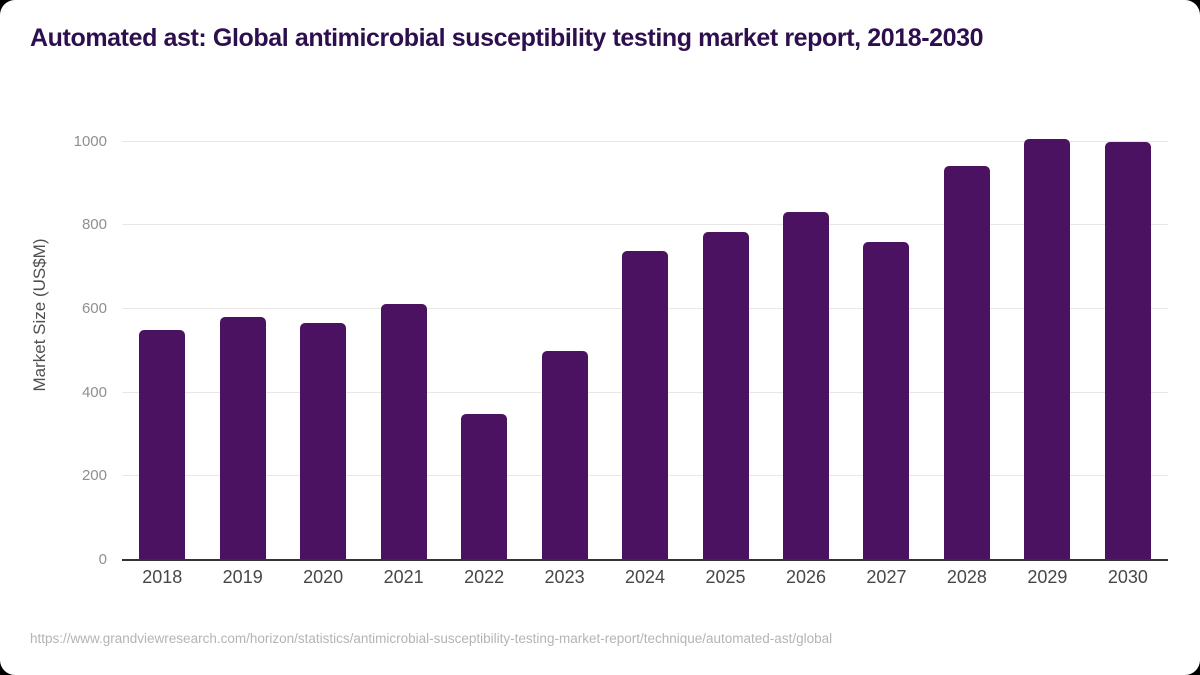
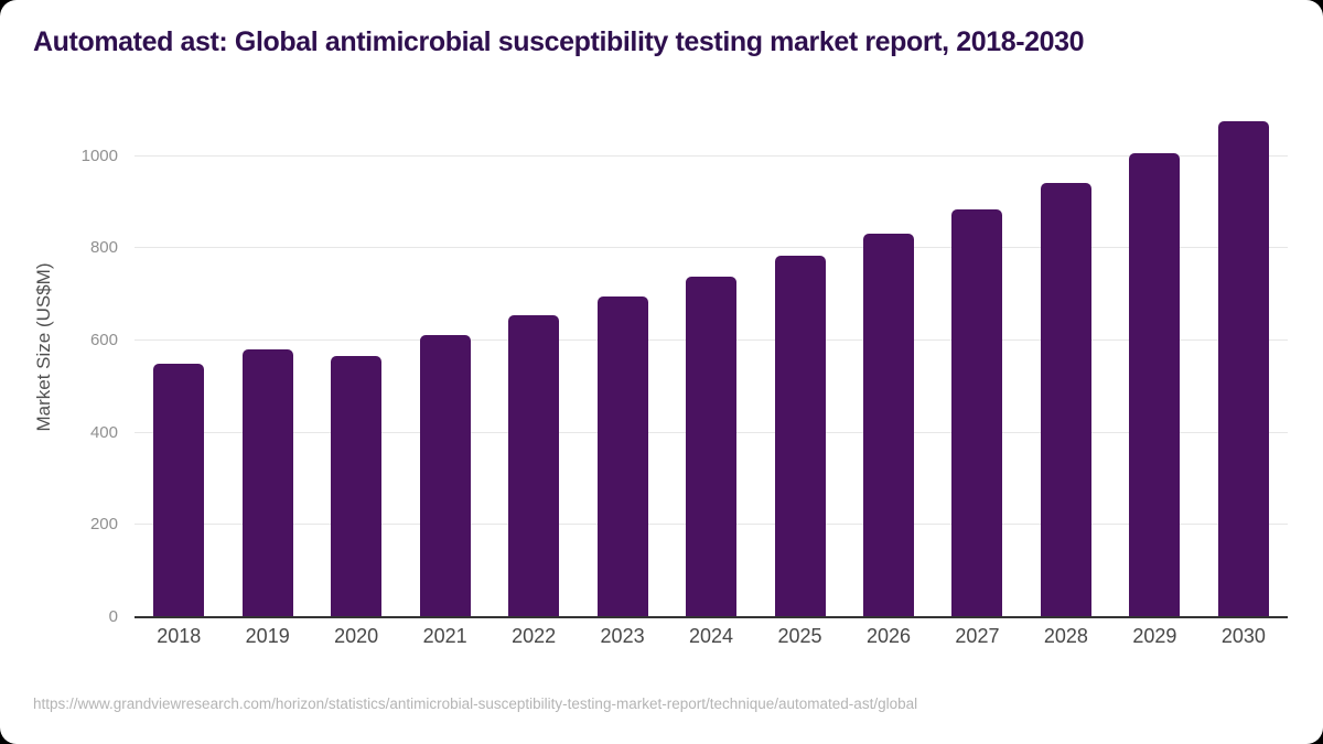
2022: 350 -> 660
2023: 500 -> 700
2027: 760 -> 880
2030: 1000 -> 1080
